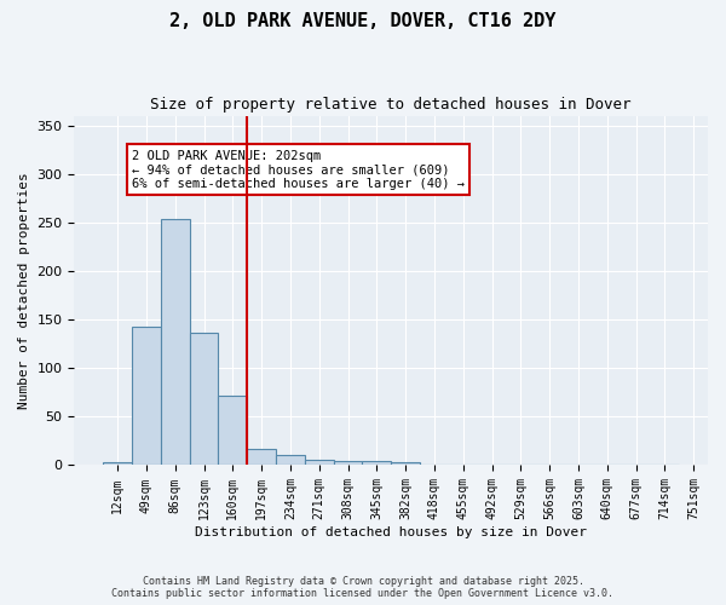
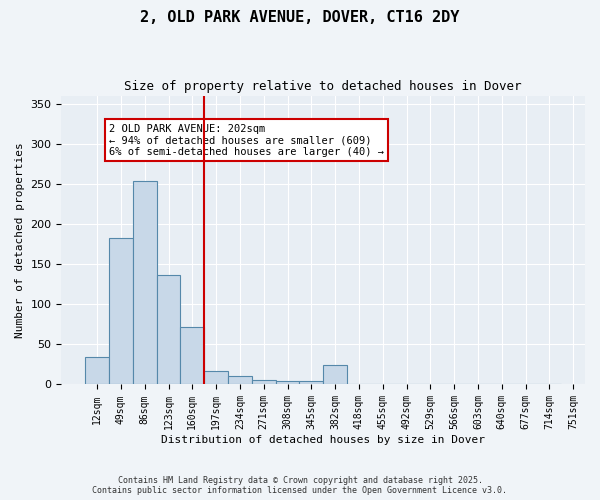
12sqm: 3 -> 34
49sqm: 143 -> 182
382sqm: 3 -> 24
